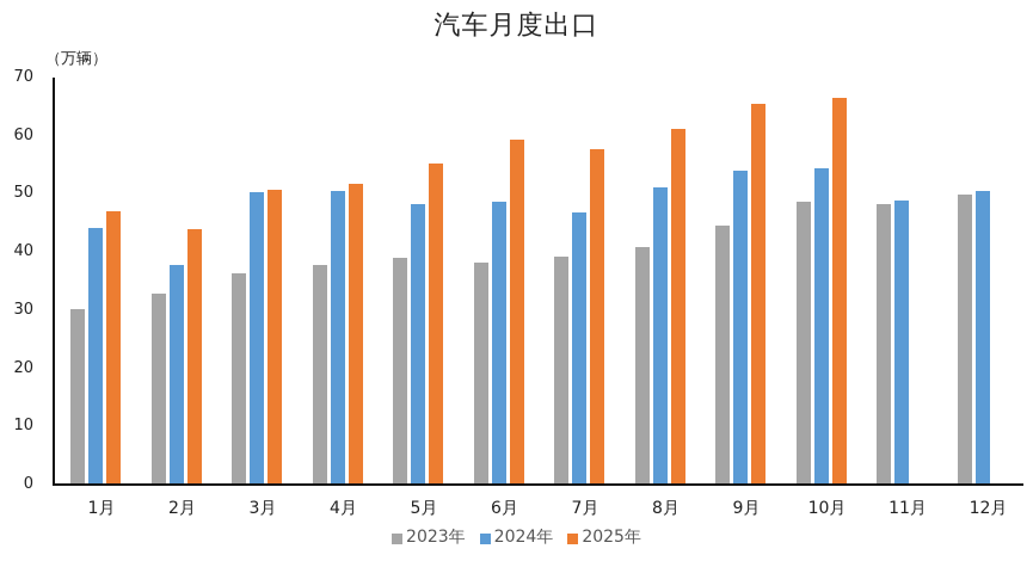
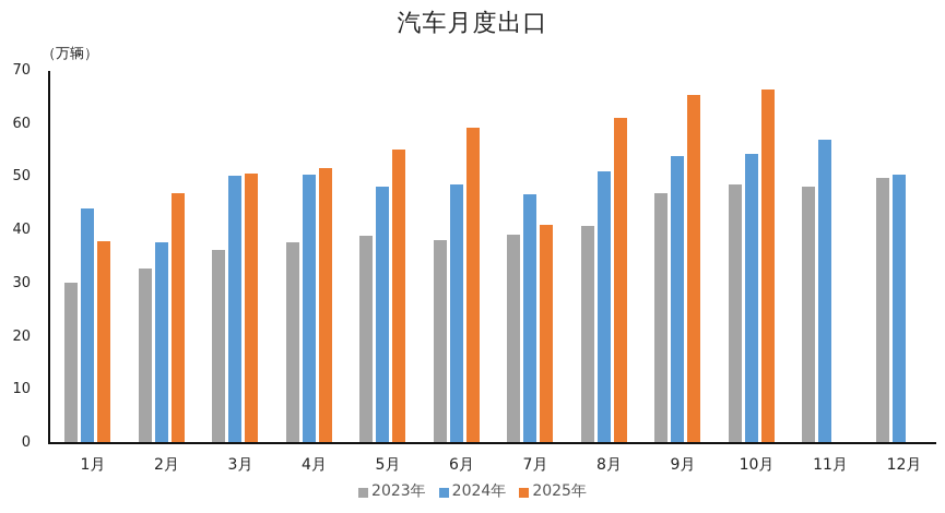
2025年/1月: 47 -> 38
2025年/2月: 44 -> 47
2025年/7月: 58 -> 41
2023年/9月: 45 -> 47
2024年/11月: 49 -> 57
